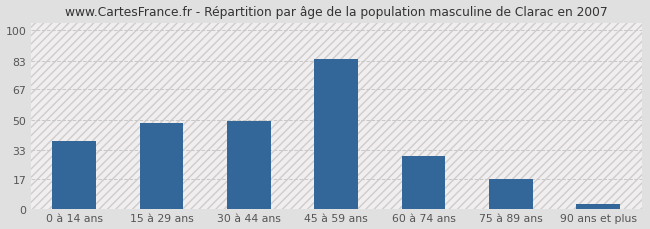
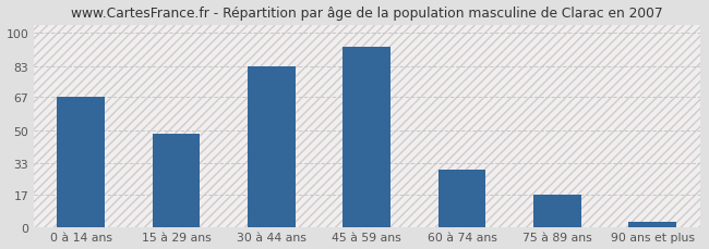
0 à 14 ans: 38 -> 67
30 à 44 ans: 49 -> 83
45 à 59 ans: 84 -> 93
